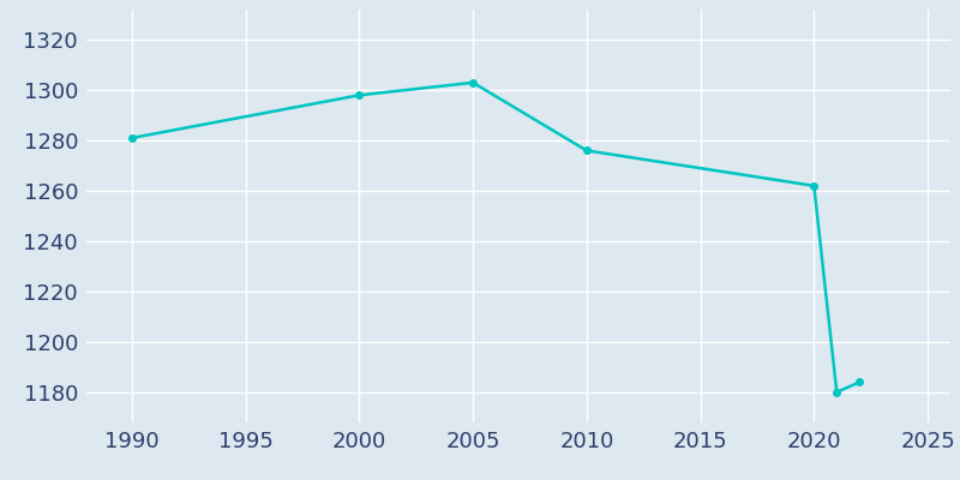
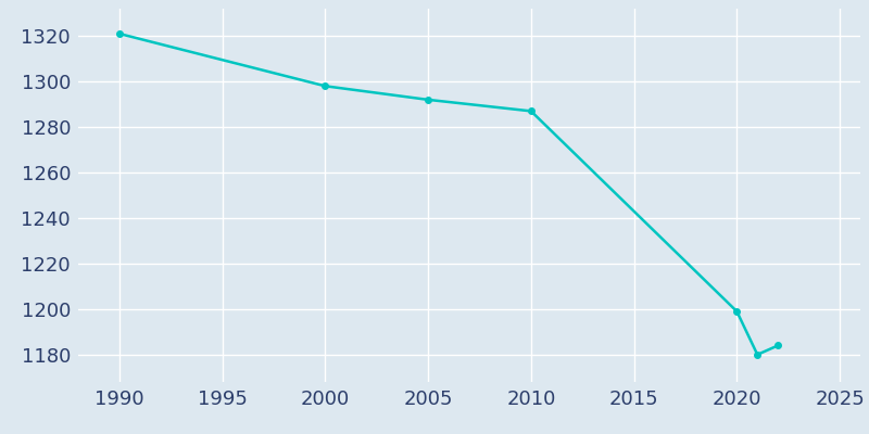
1990: 1281 -> 1321
2005: 1303 -> 1292
2010: 1276 -> 1287
2020: 1262 -> 1199
